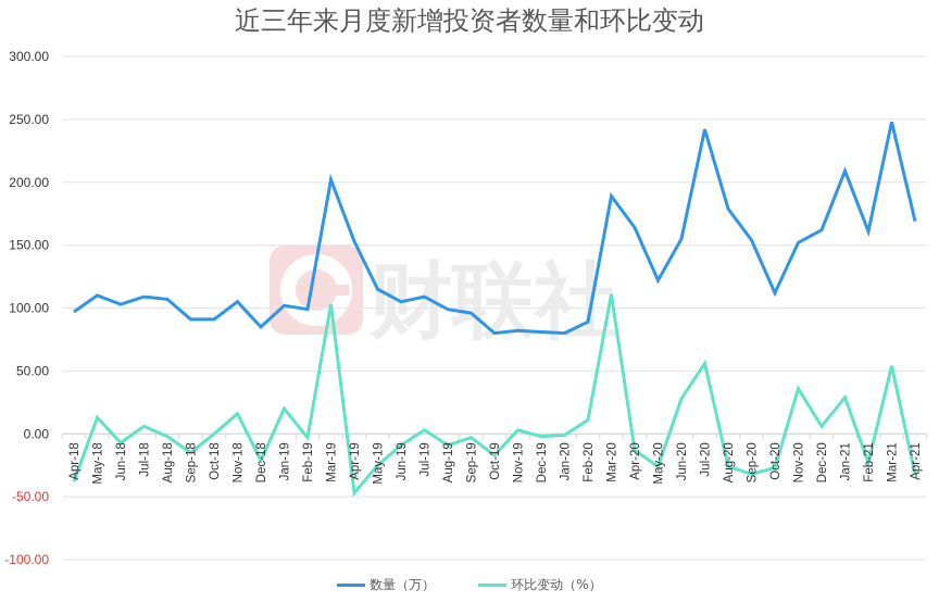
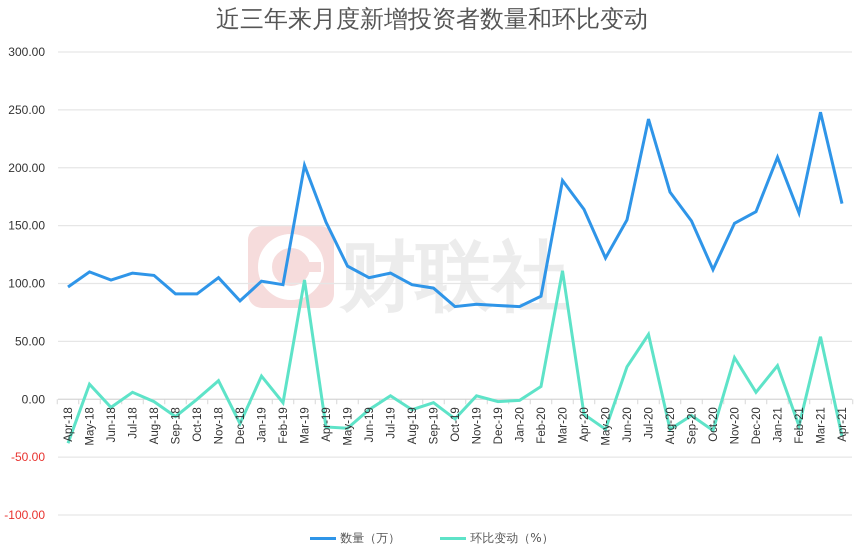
环比变动（%）/Apr-19: -47 -> -24
环比变动（%）/Sep-20: -32 -> -14
